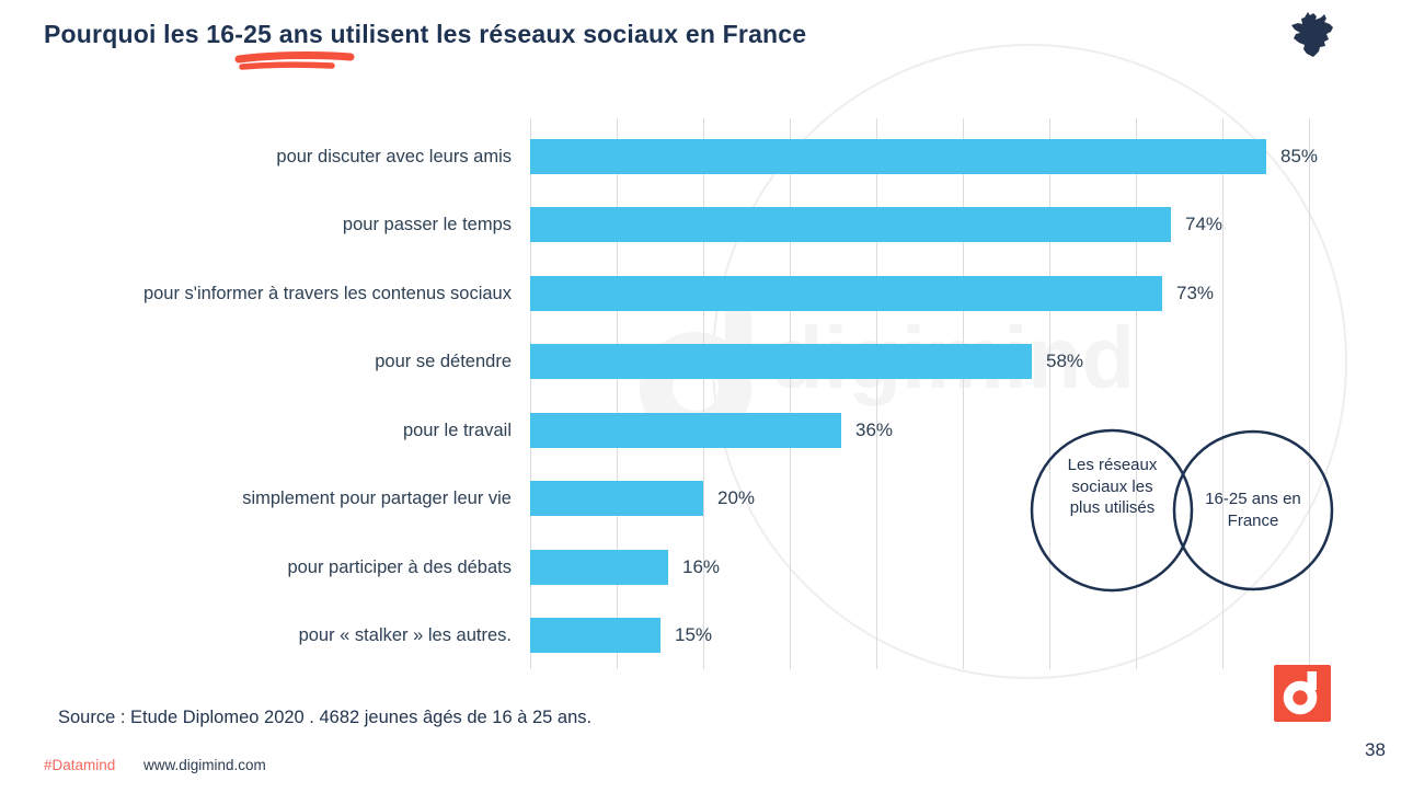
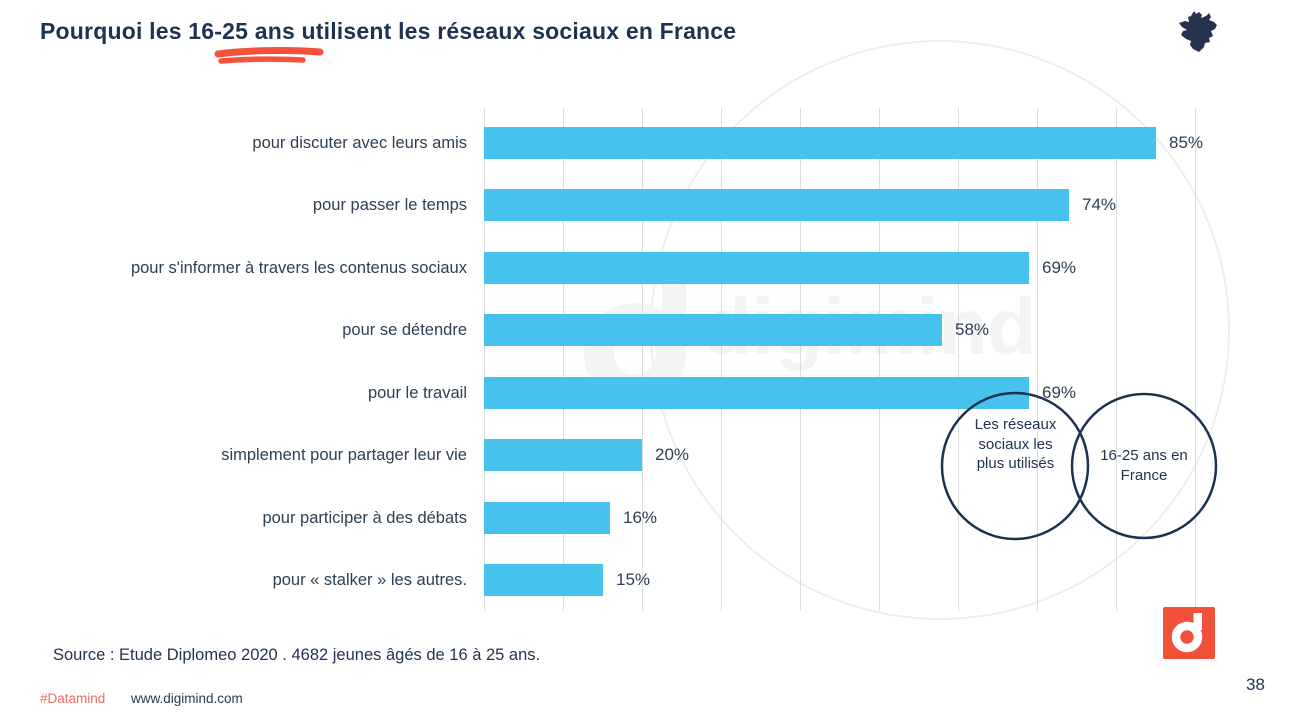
pour s'informer à travers les contenus sociaux: 73% -> 69%
pour le travail: 36% -> 69%
